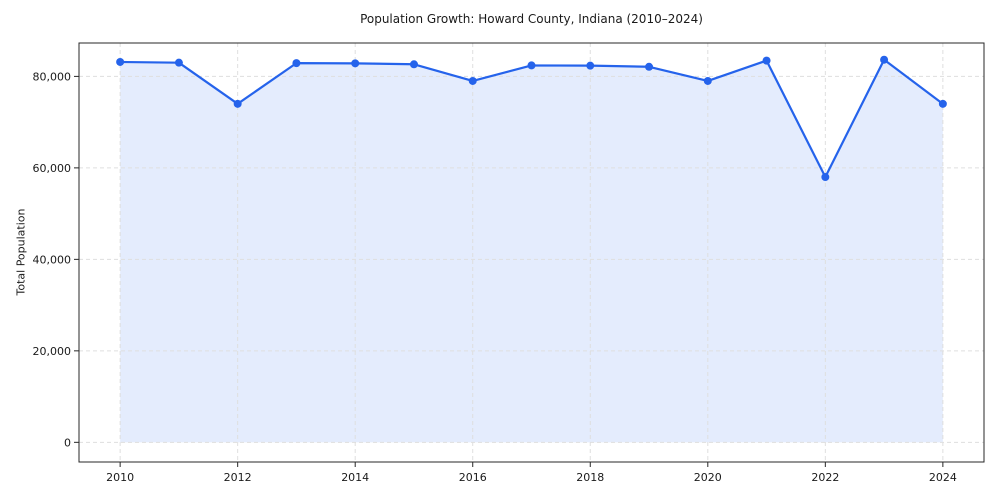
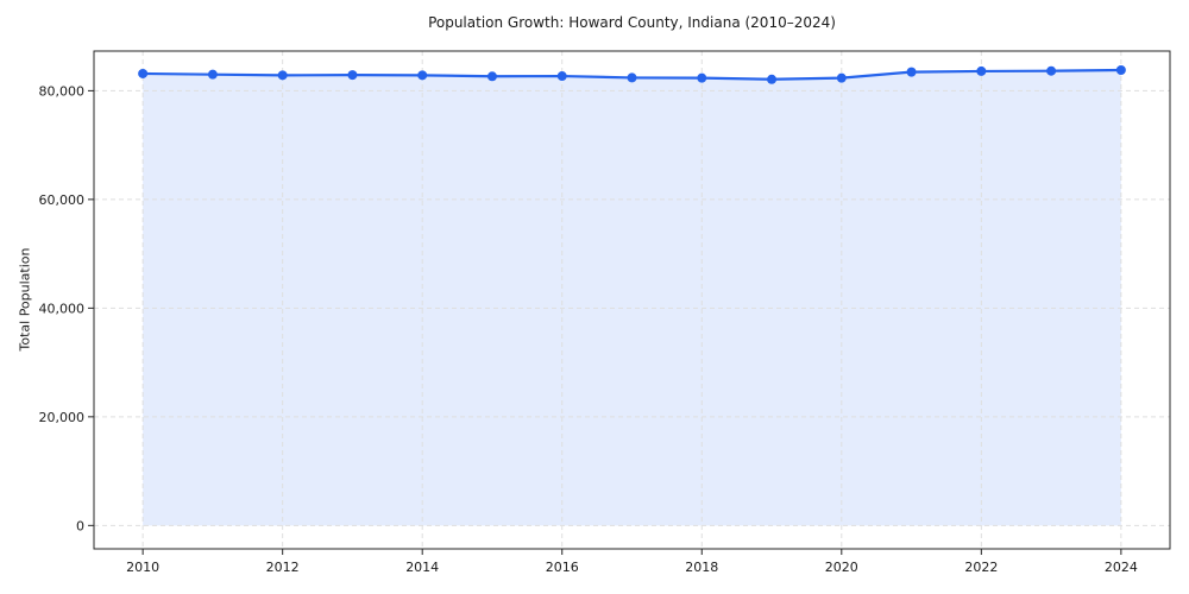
2012: 74000 -> 83000
2016: 79000 -> 83000
2020: 79000 -> 82000
2022: 58000 -> 84000
2024: 74000 -> 84000
